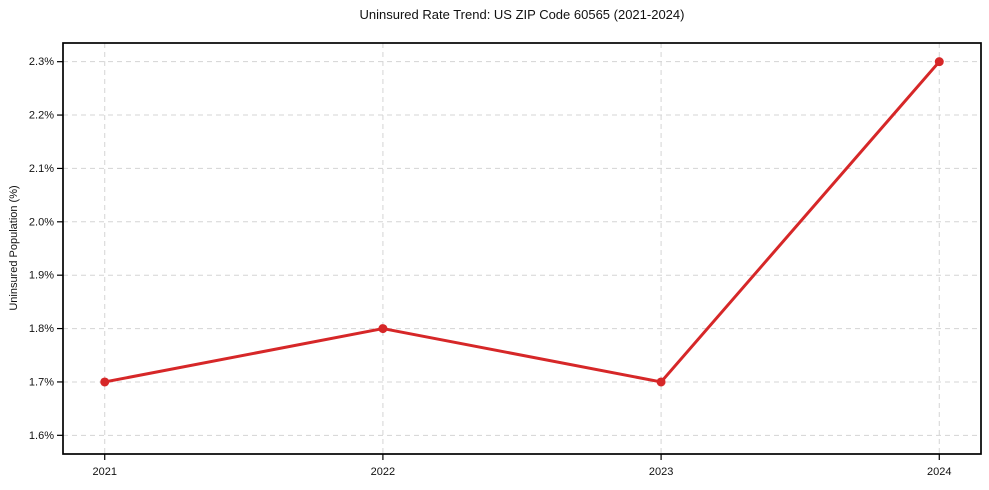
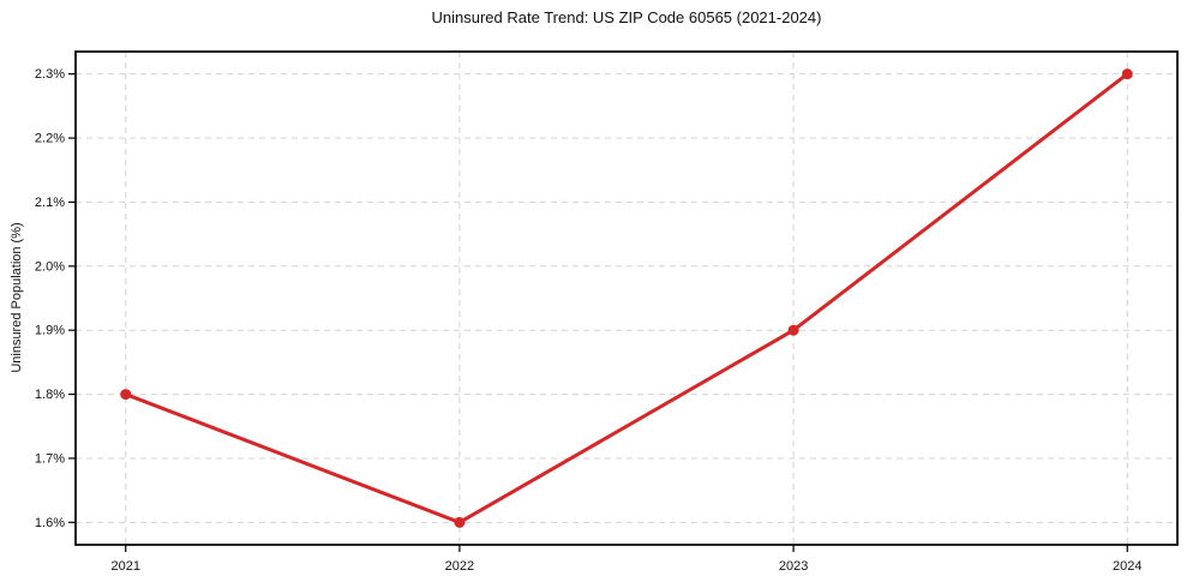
2021: 1.7% -> 1.8%
2022: 1.8% -> 1.6%
2023: 1.7% -> 1.9%
